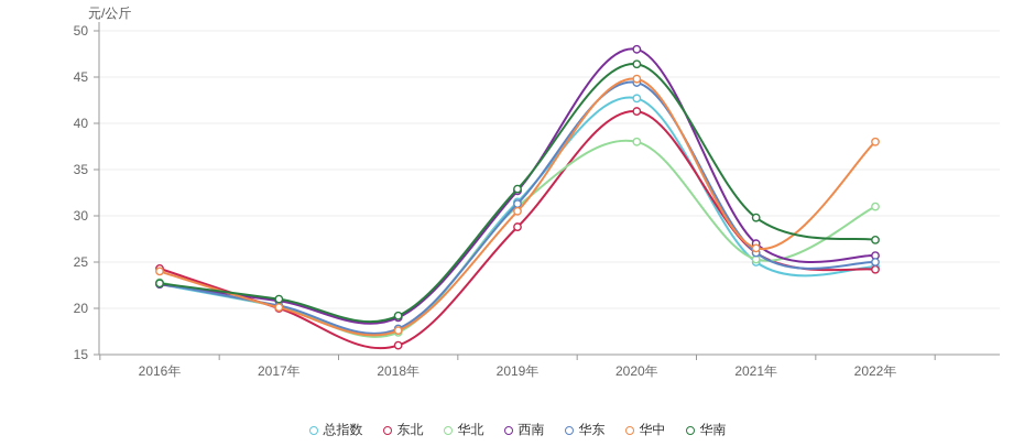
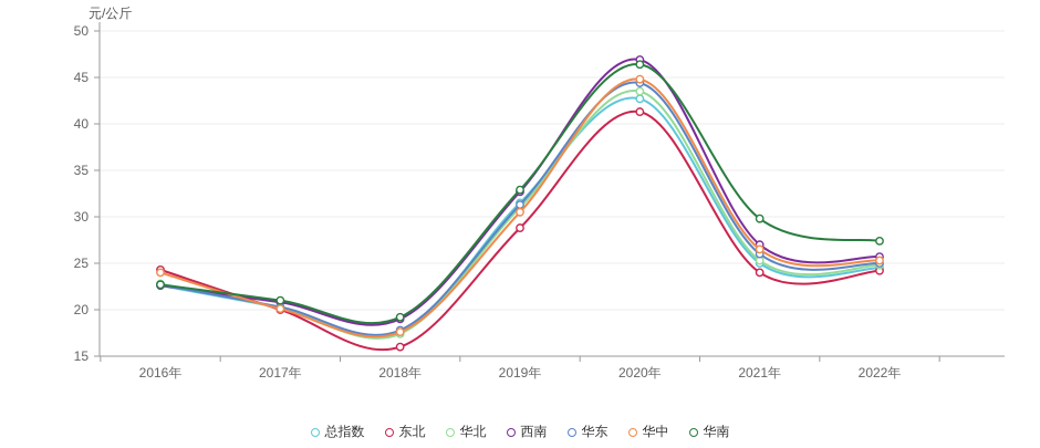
华北/2020年: 38 -> 44
西南/2020年: 48 -> 47
东北/2021年: 26 -> 24
华北/2022年: 31 -> 25
华中/2022年: 38 -> 25
